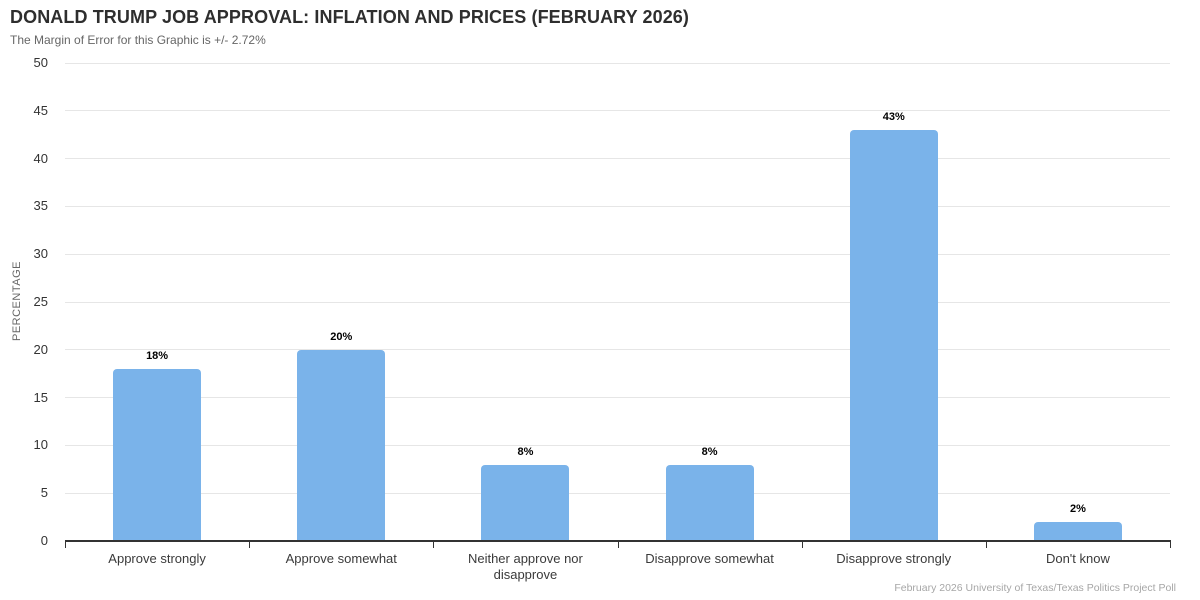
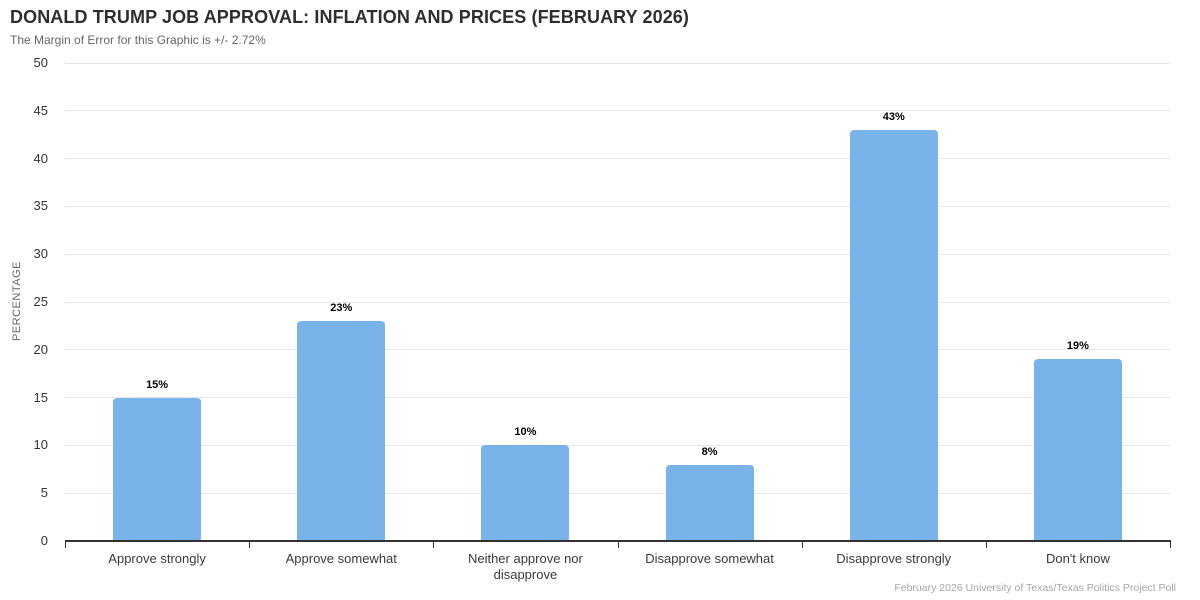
Approve strongly: 18% -> 15%
Approve somewhat: 20% -> 23%
Neither approve nor disapprove: 8% -> 10%
Don't know: 2% -> 19%
